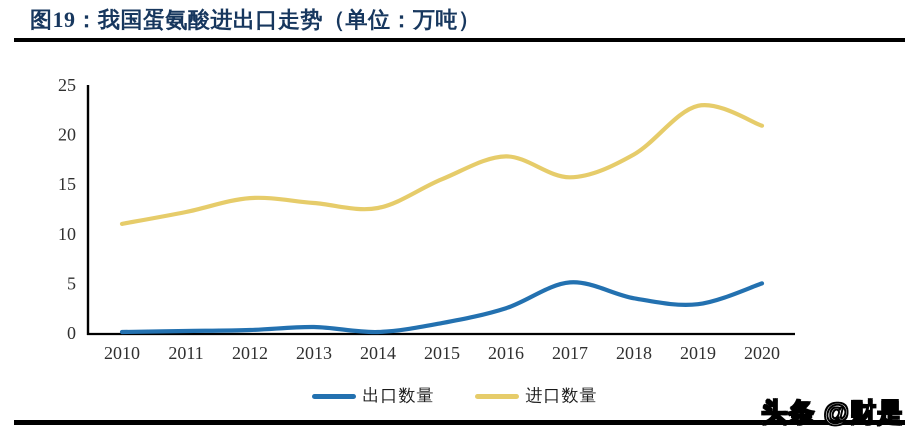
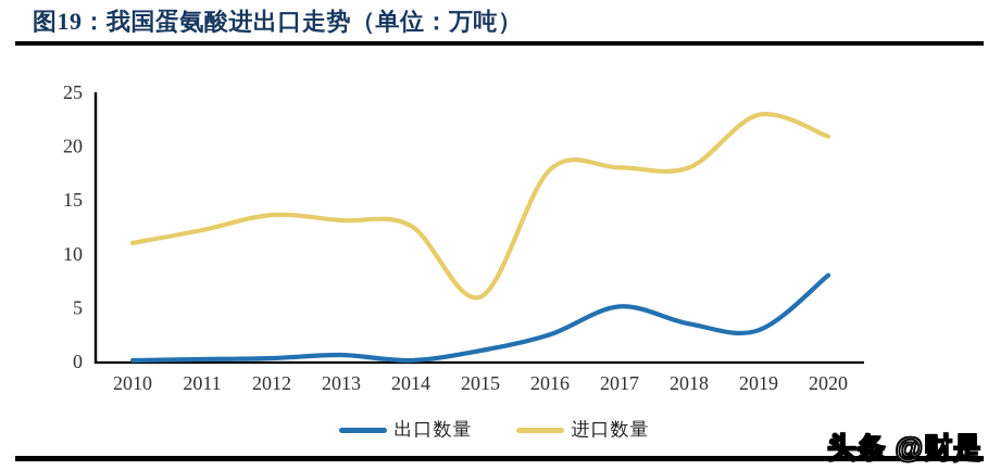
进口数量/2015: 16 -> 6
进口数量/2017: 16 -> 18
出口数量/2020: 5 -> 8
